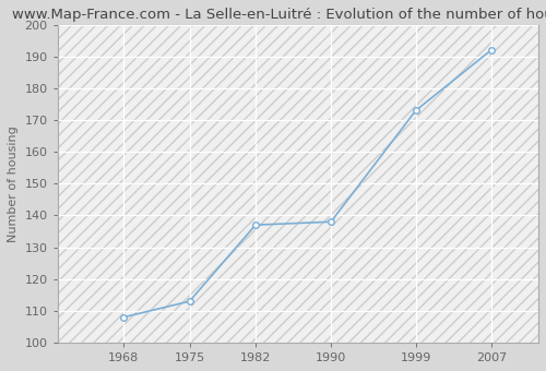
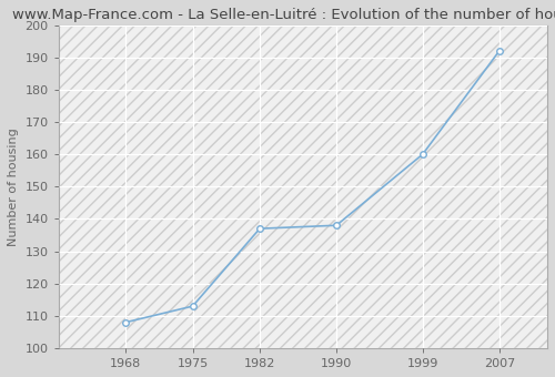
1999: 173 -> 160
